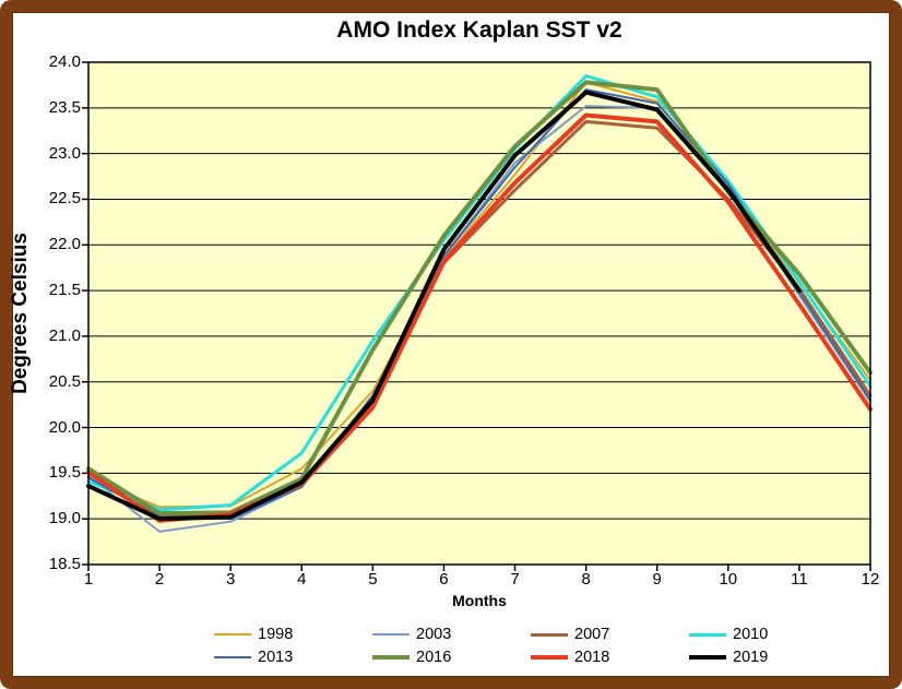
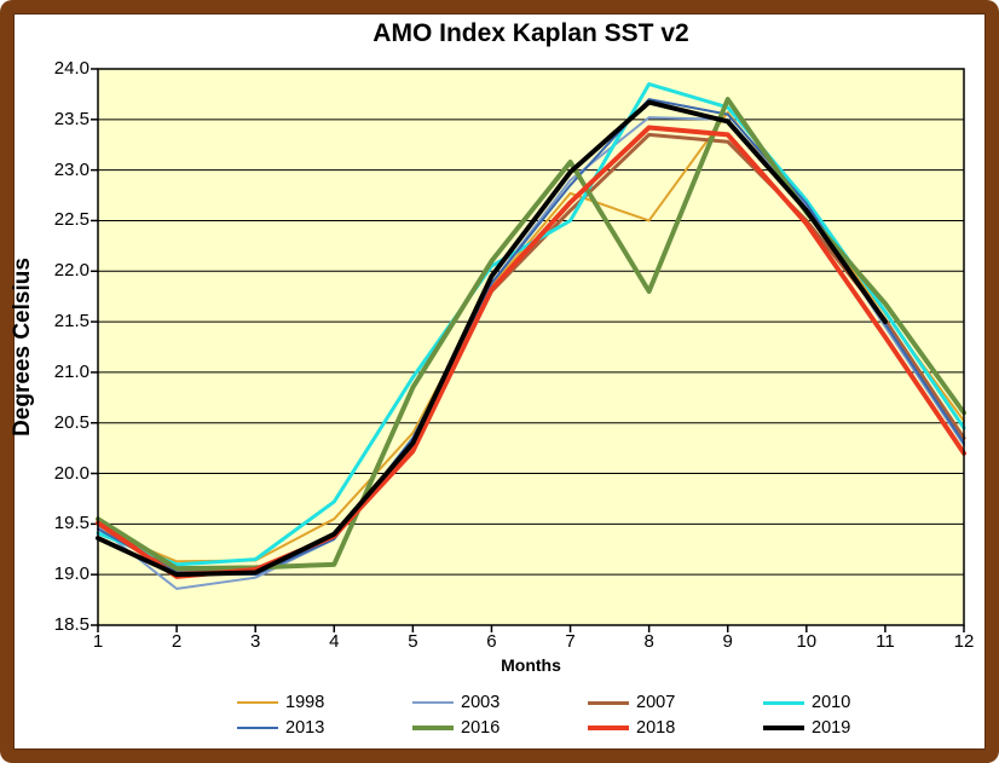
2016/4: 19.4 -> 19.1
2010/7: 23.1 -> 22.5
1998/8: 23.8 -> 22.5
2016/8: 23.8 -> 21.8
